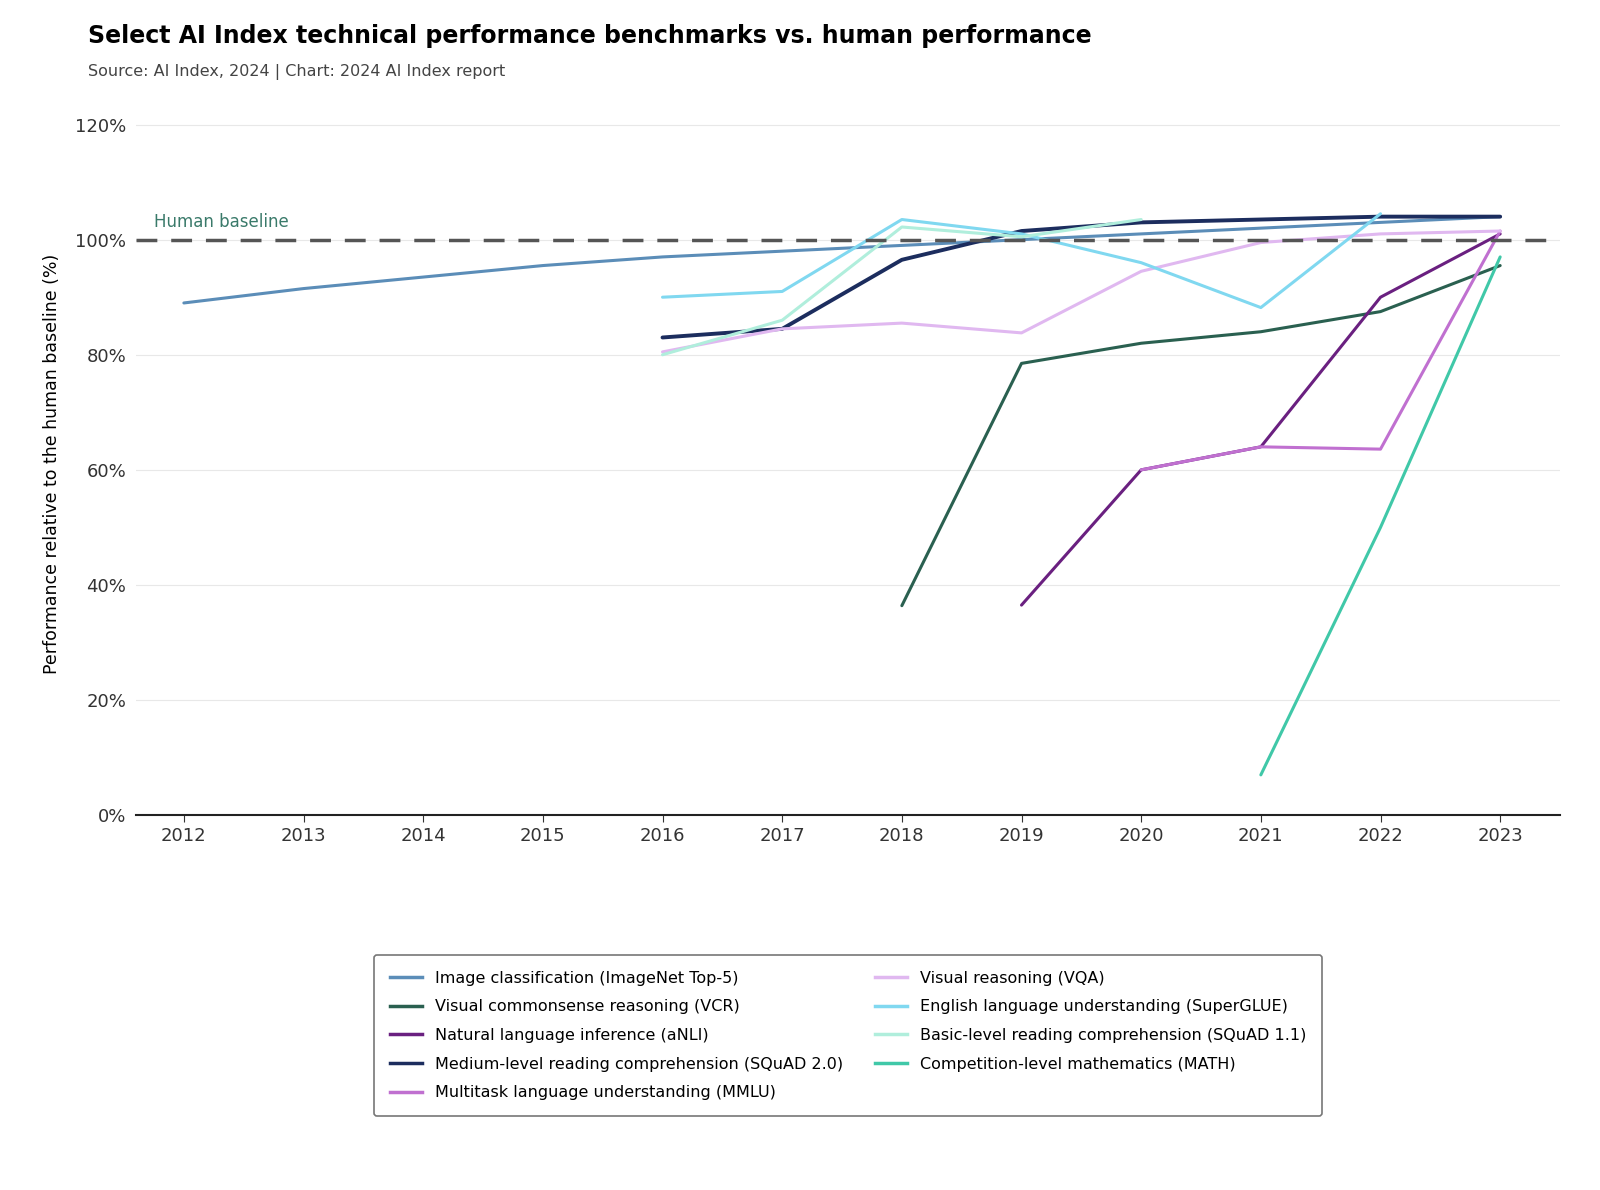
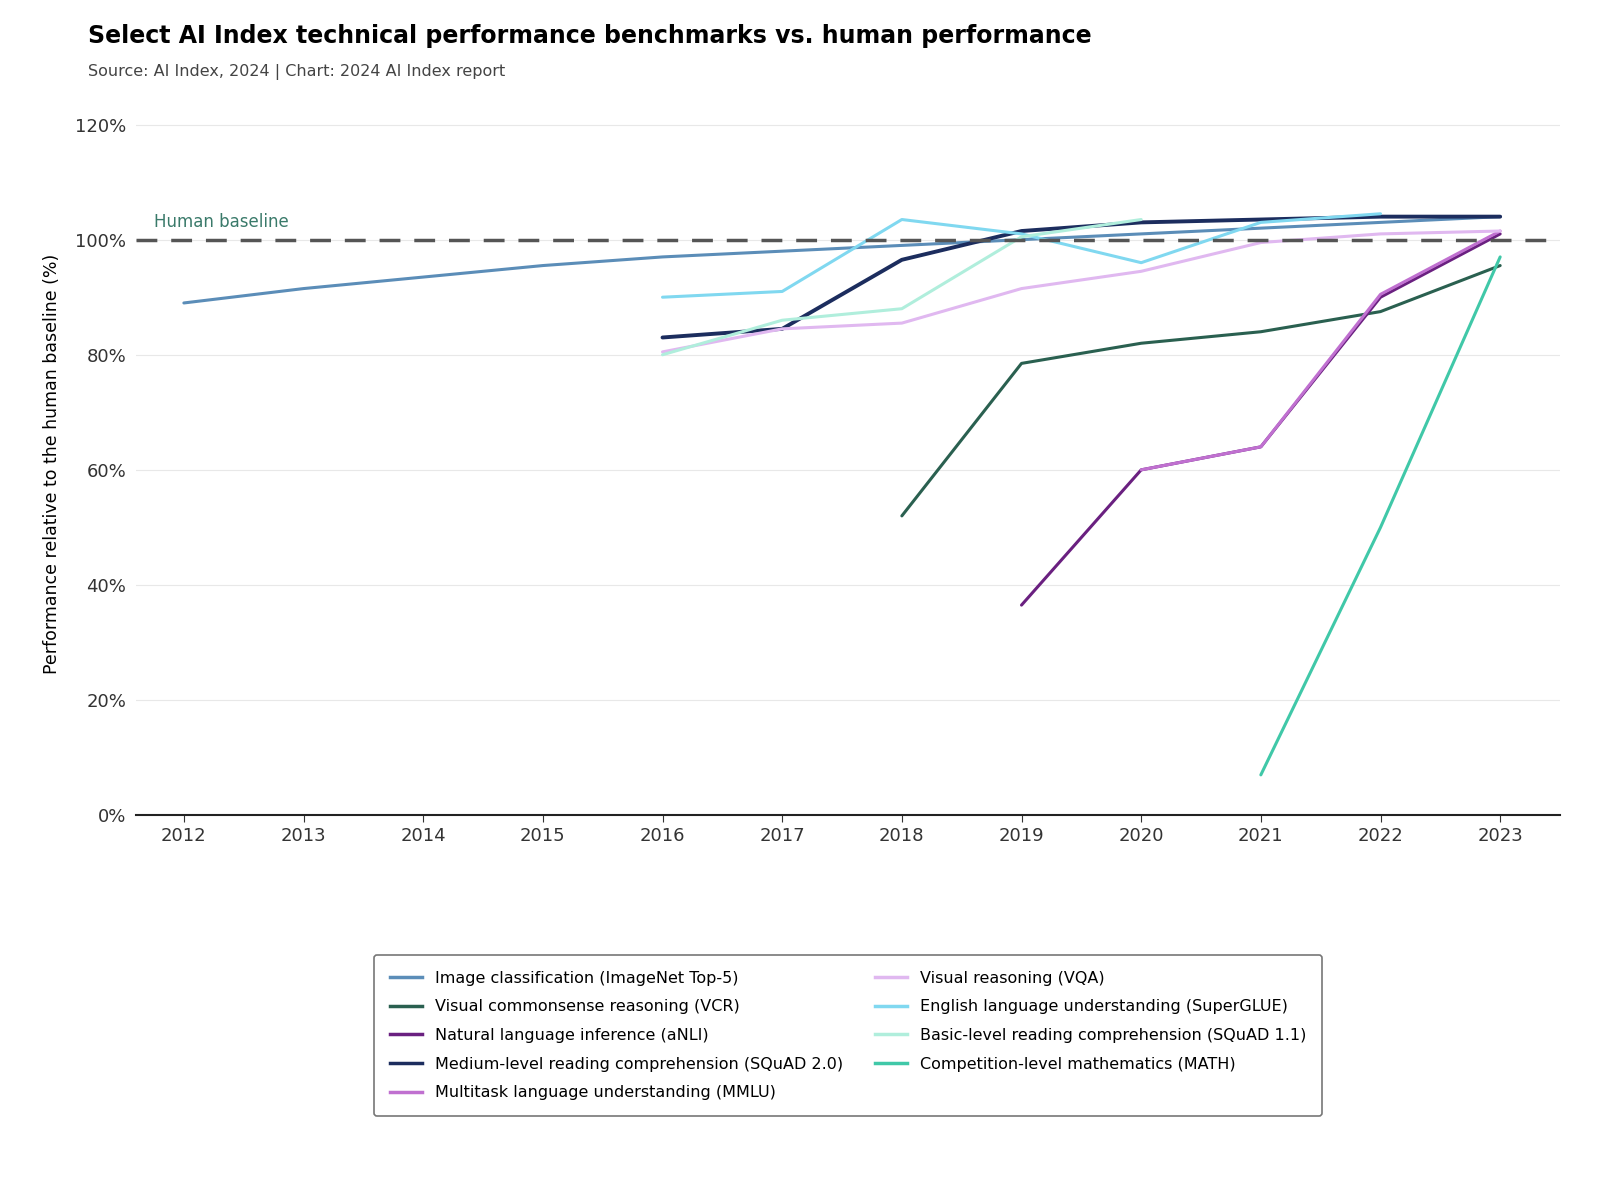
Visual commonsense reasoning (VCR)/2018: 36.4% -> 52.0%
Basic-level reading comprehension (SQuAD 1.1)/2018: 102.2% -> 88.0%
Visual reasoning (VQA)/2019: 83.8% -> 91.5%
English language understanding (SuperGLUE)/2021: 88.2% -> 103.0%
Multitask language understanding (MMLU)/2022: 63.6% -> 90.5%
